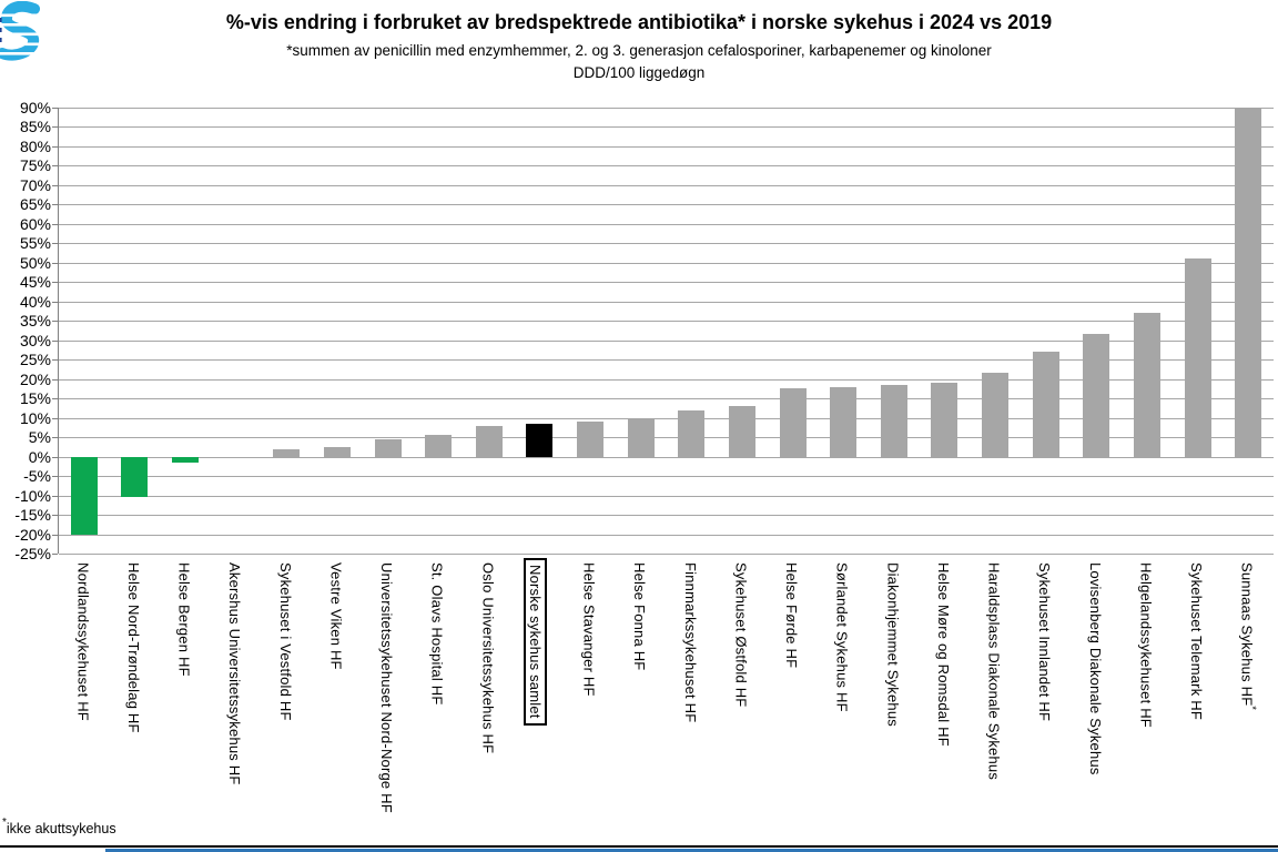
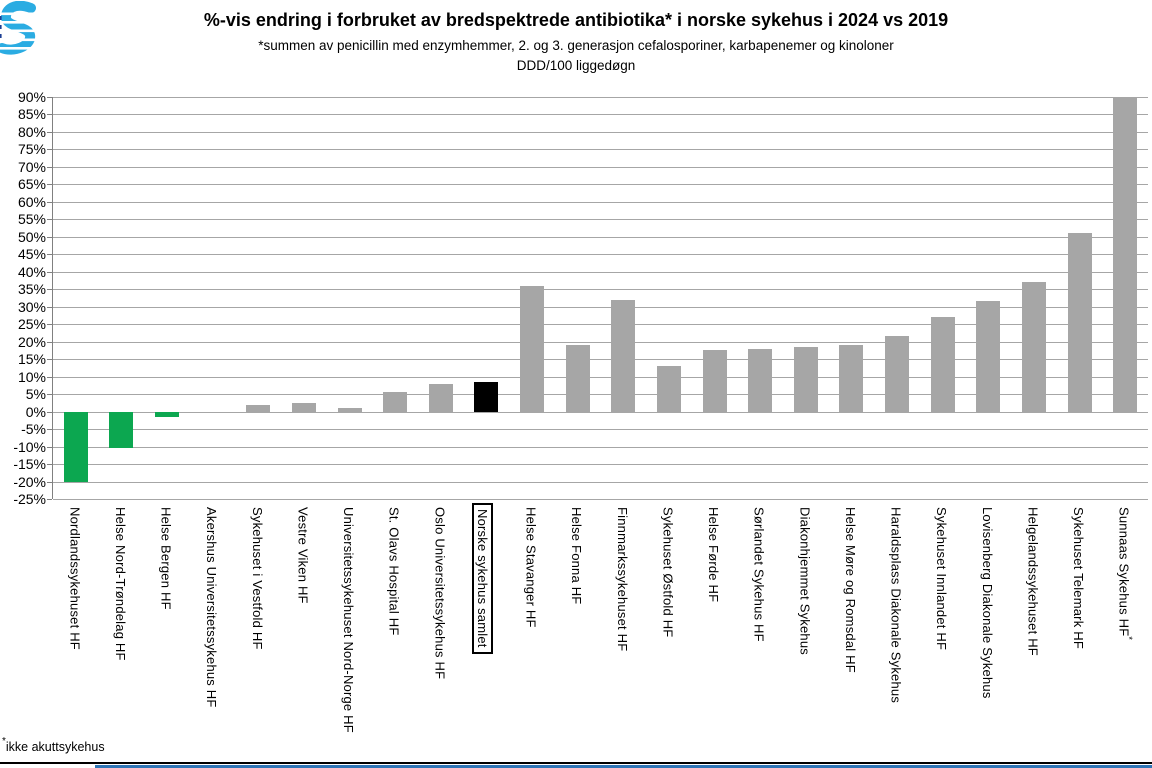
Universitetssykehuset Nord-Norge HF: 4% -> 1%
Helse Stavanger HF: 9% -> 36%
Helse Fonna HF: 10% -> 19%
Finnmarkssykehuset HF: 12% -> 32%
